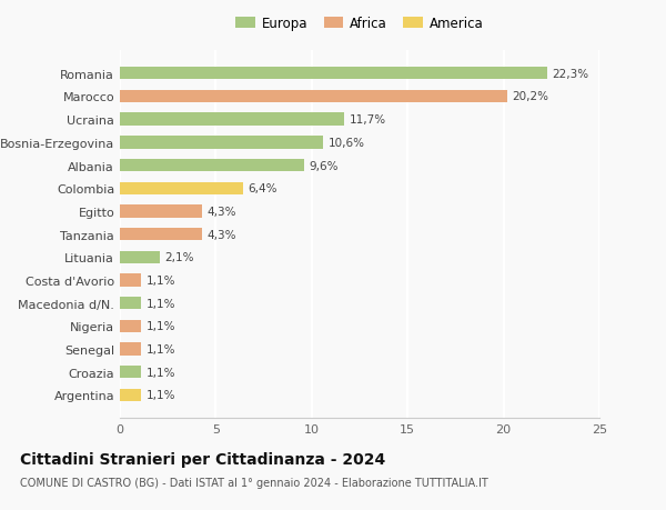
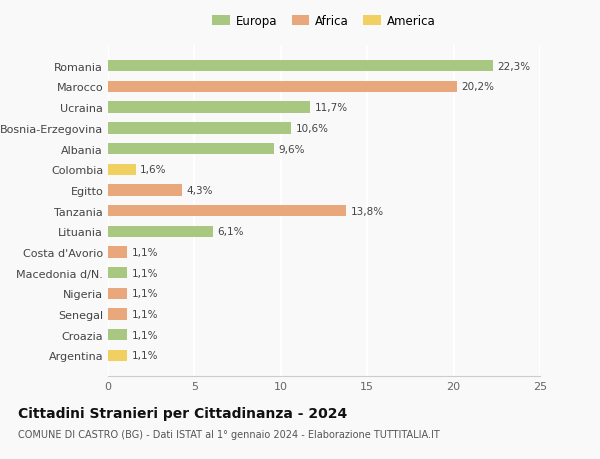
Colombia: 6,4% -> 1,6%
Tanzania: 4,3% -> 13,8%
Lituania: 2,1% -> 6,1%
